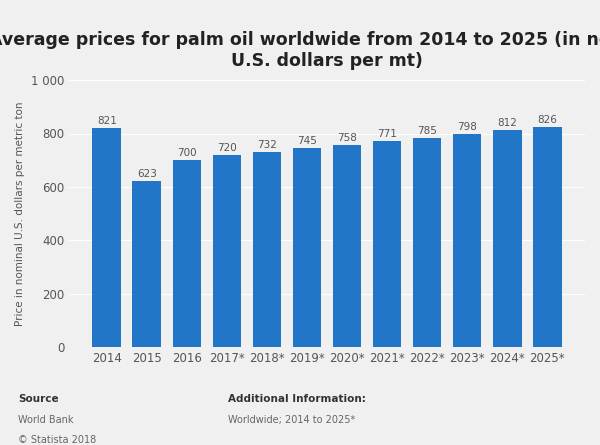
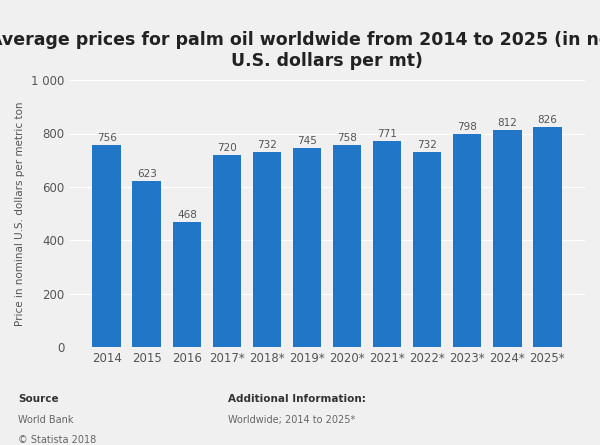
2014: 821 -> 756
2016: 700 -> 468
2022*: 785 -> 732
